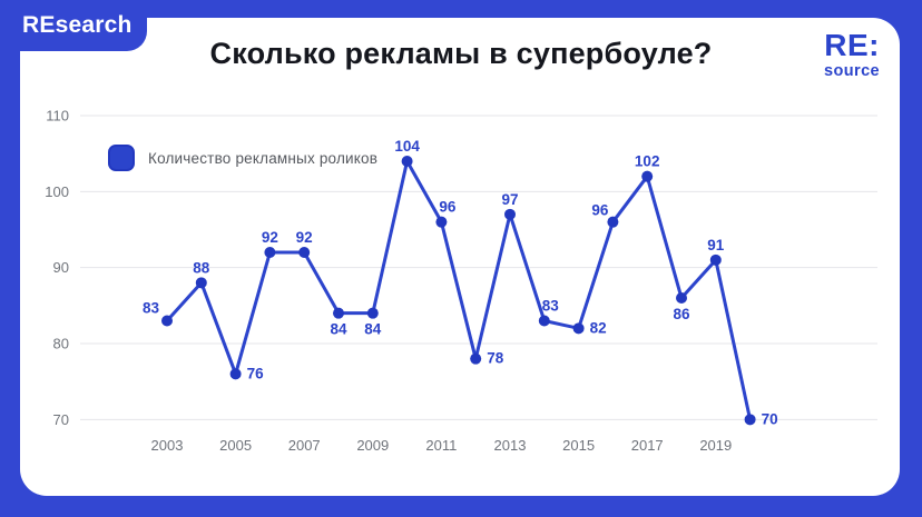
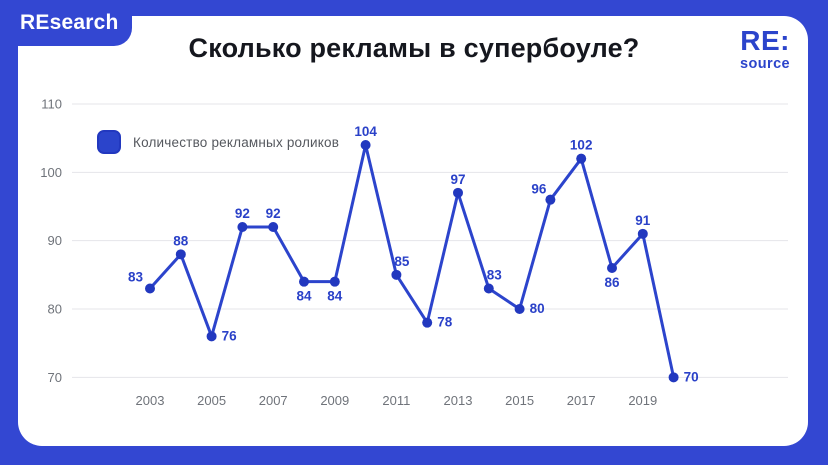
2011: 96 -> 85
2015: 82 -> 80
